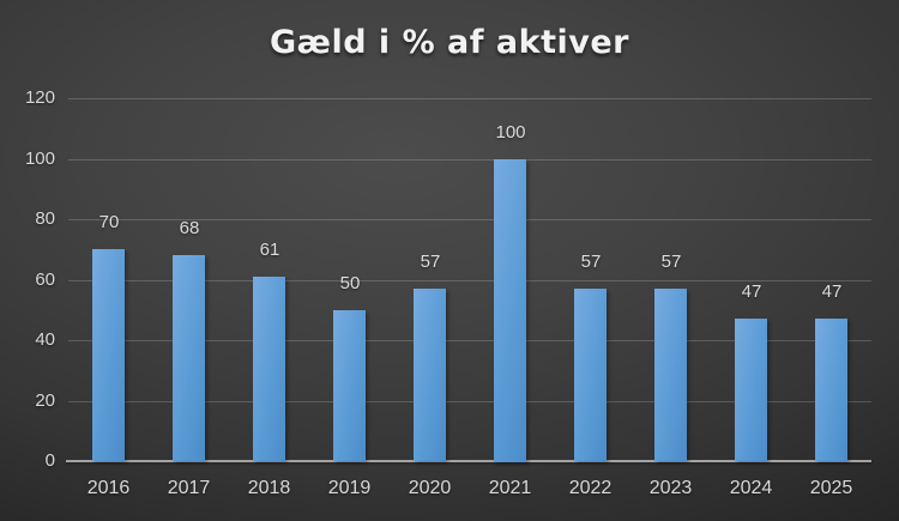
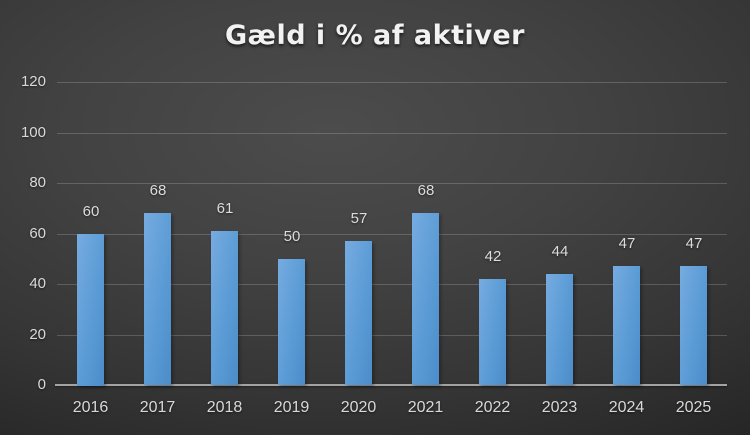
2016: 70 -> 60
2021: 100 -> 68
2022: 57 -> 42
2023: 57 -> 44
